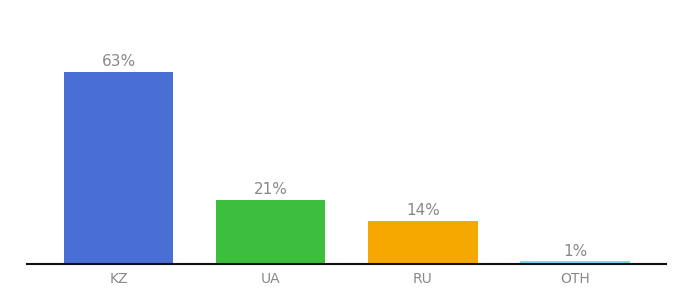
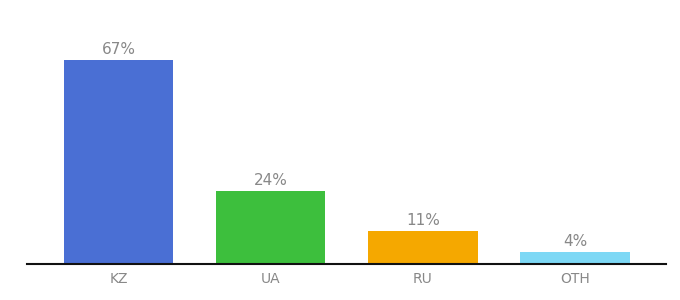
KZ: 63% -> 67%
UA: 21% -> 24%
RU: 14% -> 11%
OTH: 1% -> 4%
